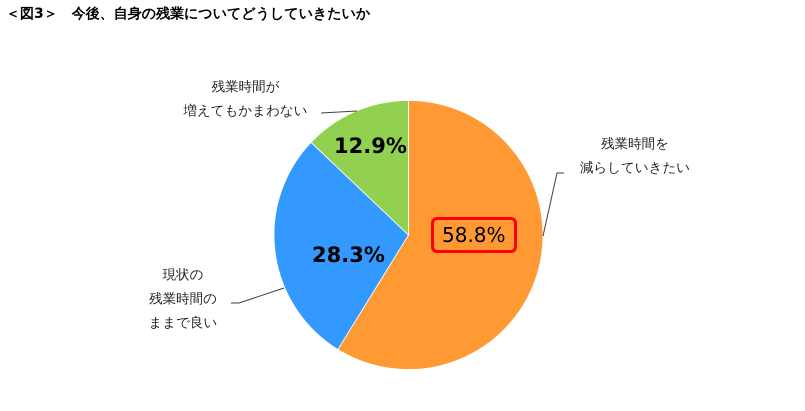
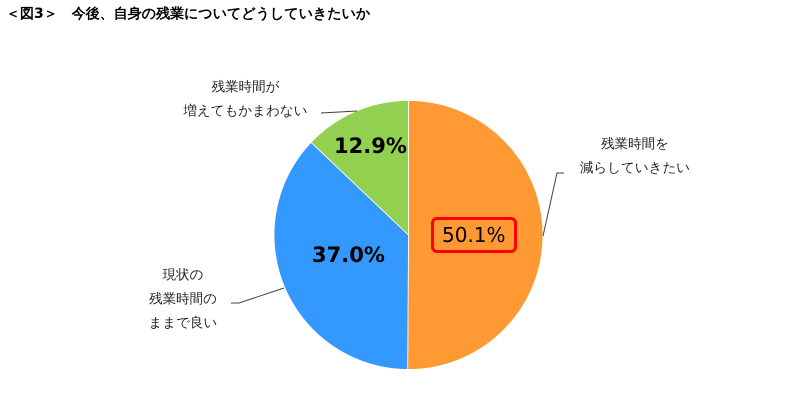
残業時間を減らしていきたい: 58.8% -> 50.1%
現状の残業時間のままで良い: 28.3% -> 37.0%
